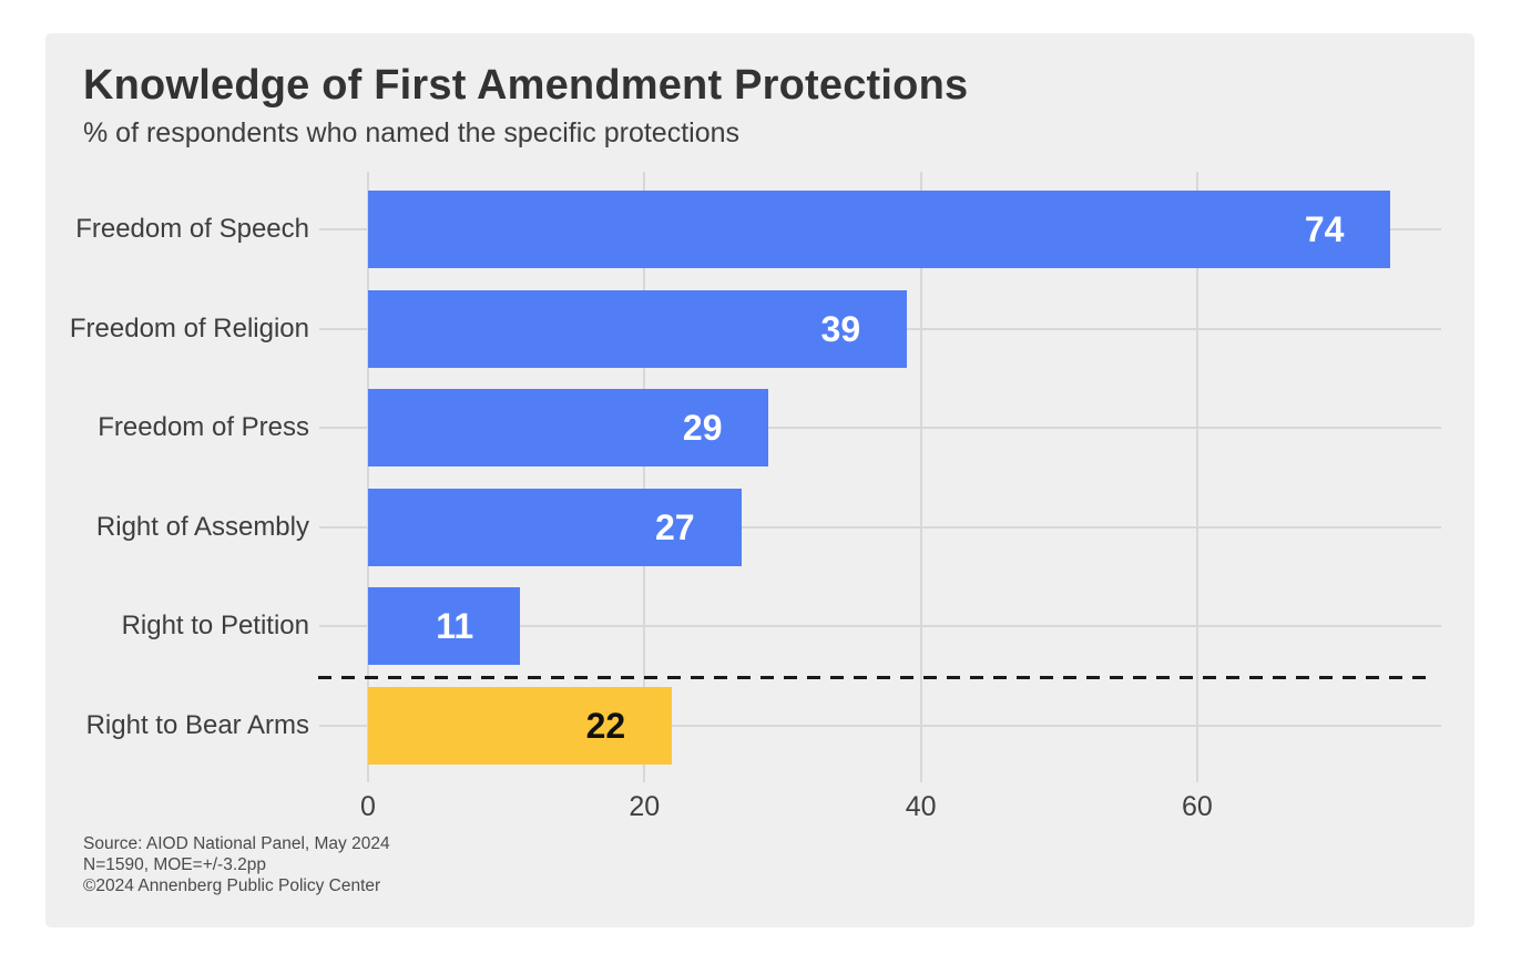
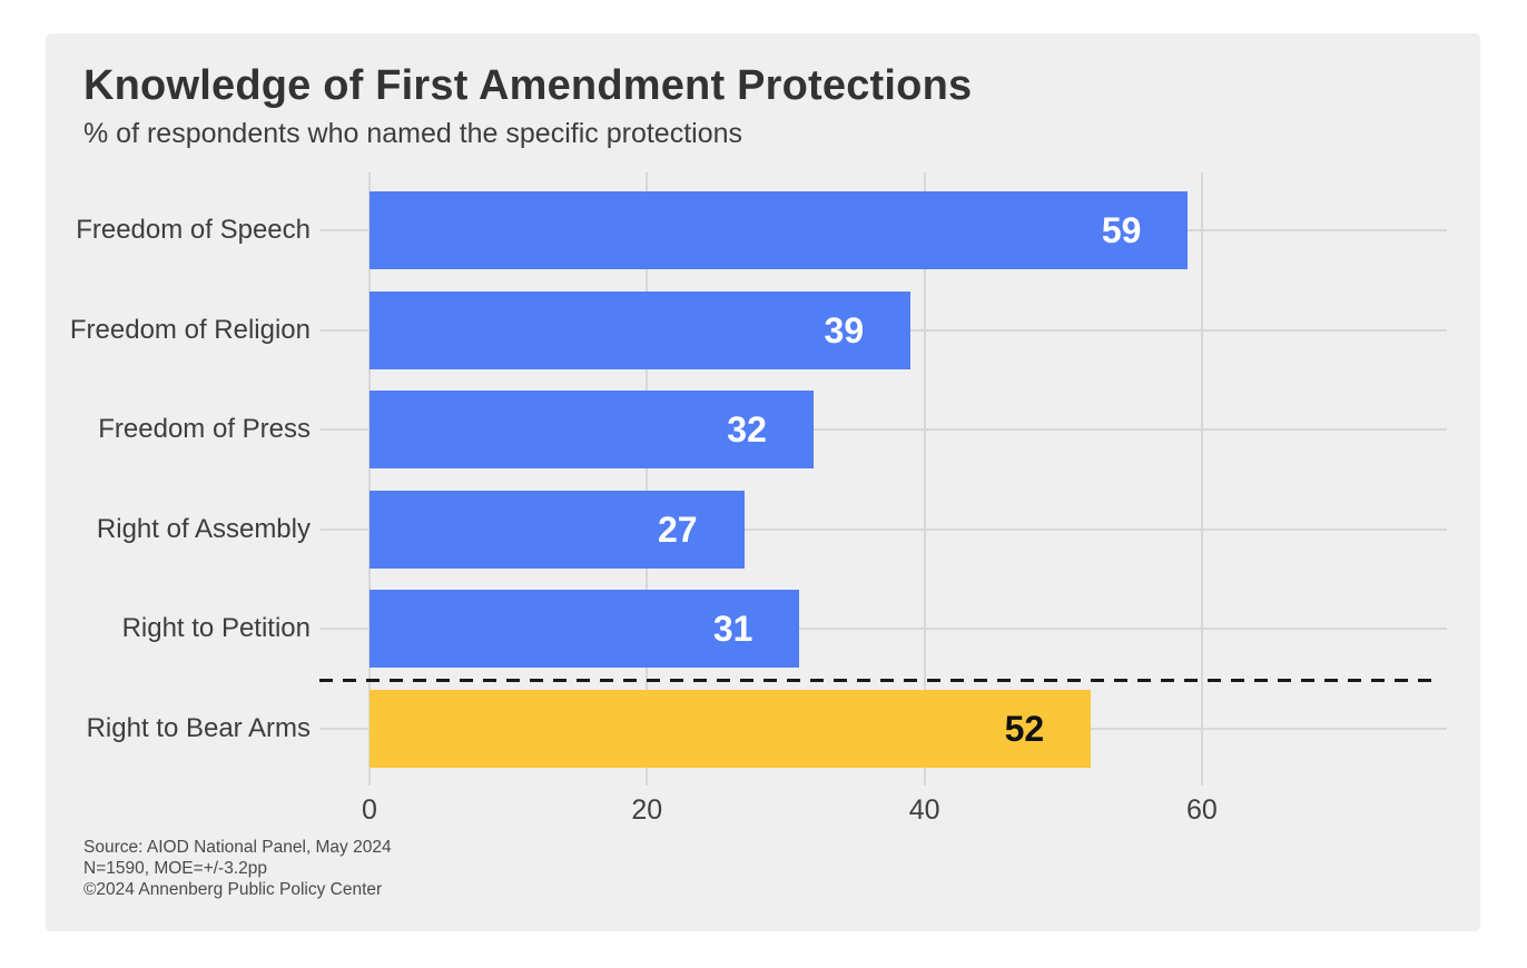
Freedom of Speech: 74 -> 59
Freedom of Press: 29 -> 32
Right to Petition: 11 -> 31
Right to Bear Arms: 22 -> 52
